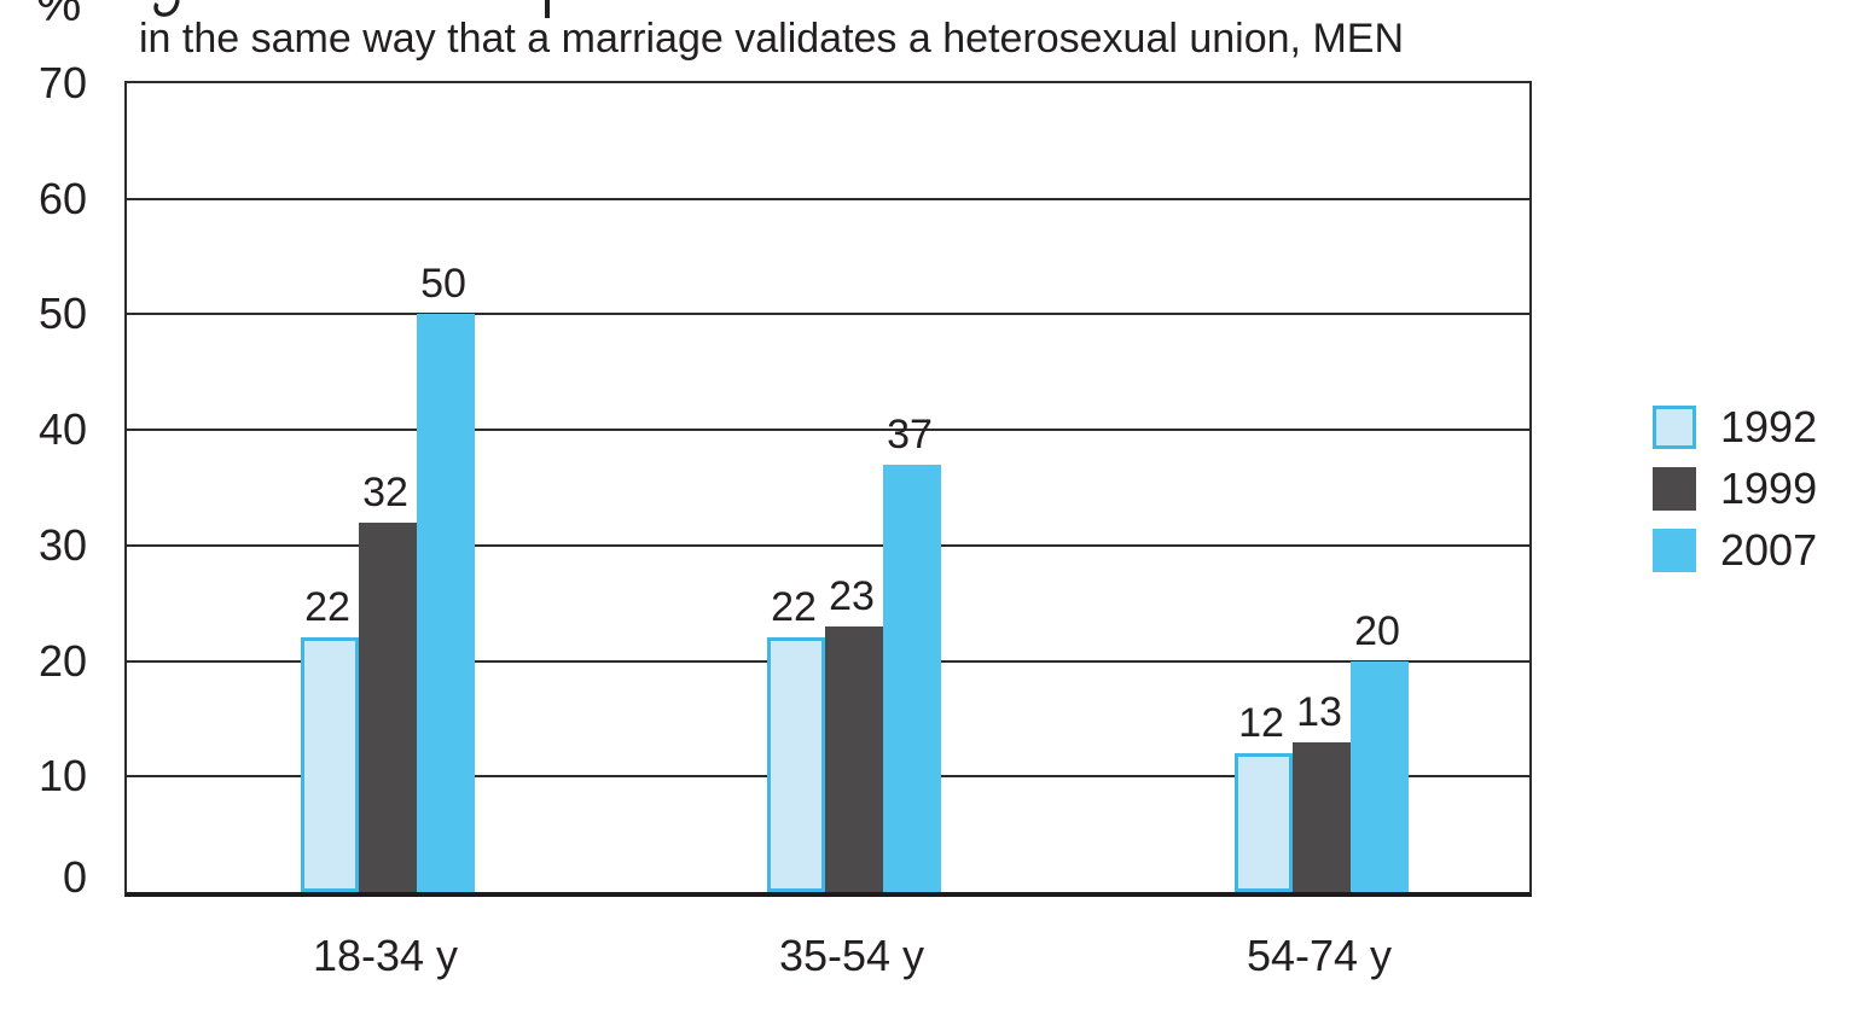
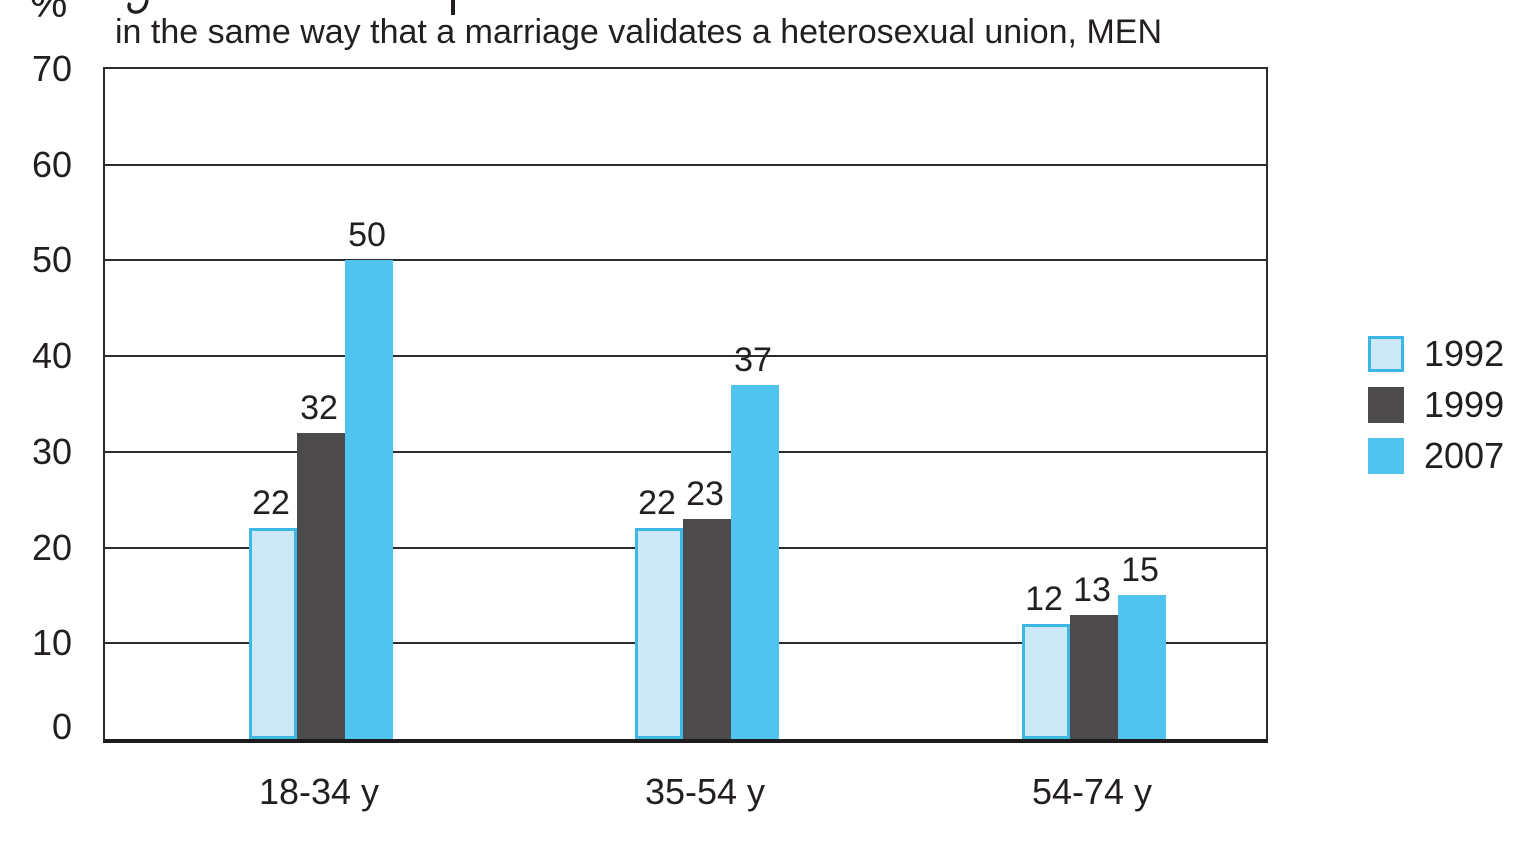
2007/54-74 y: 20 -> 15
